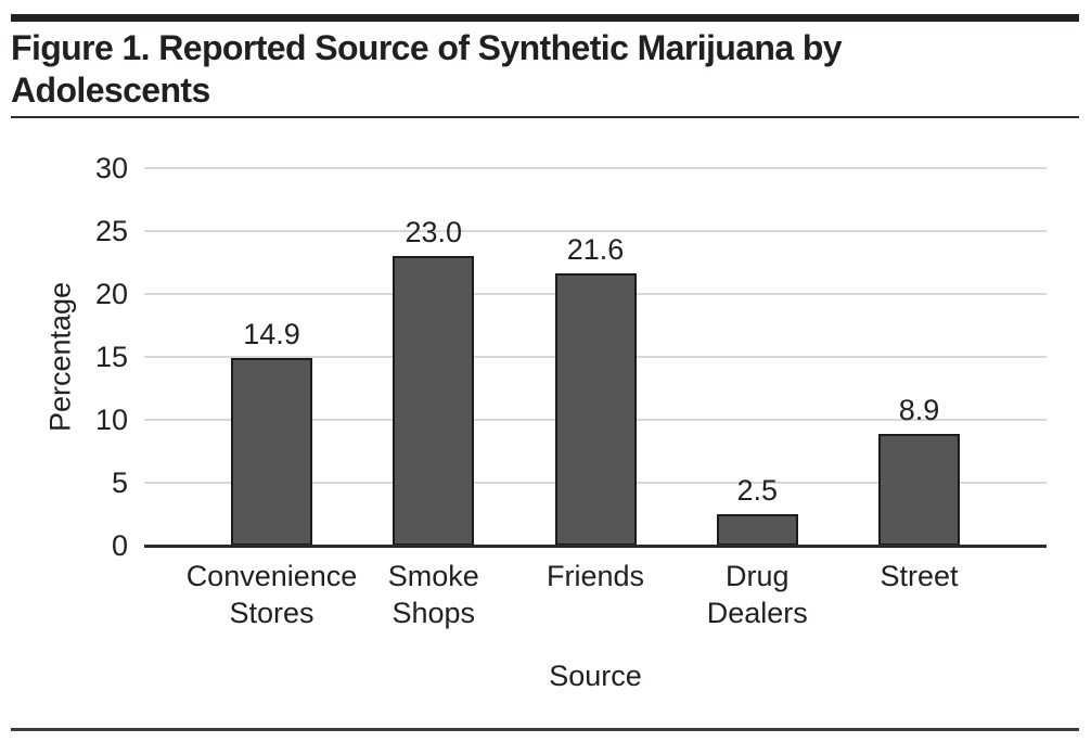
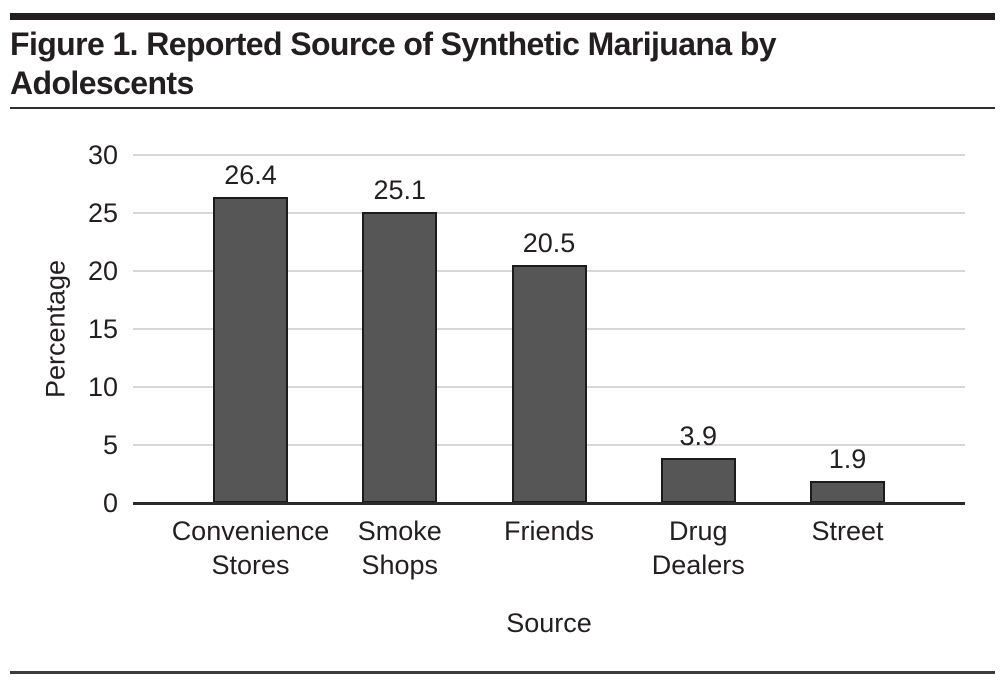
Convenience Stores: 14.9 -> 26.4
Smoke Shops: 23.0 -> 25.1
Friends: 21.6 -> 20.5
Drug Dealers: 2.5 -> 3.9
Street: 8.9 -> 1.9
